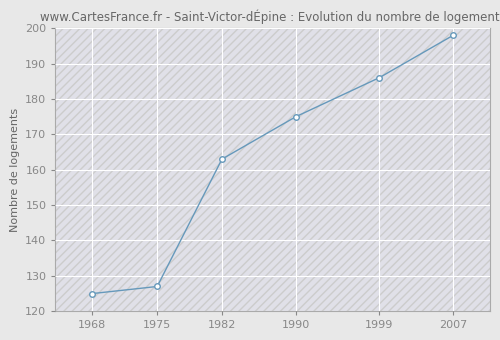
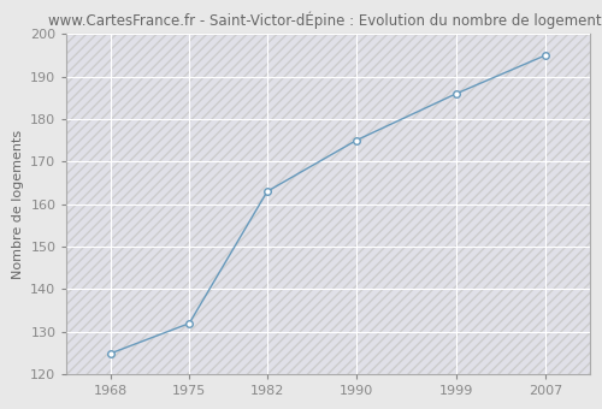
1975: 127 -> 132
2007: 198 -> 195
